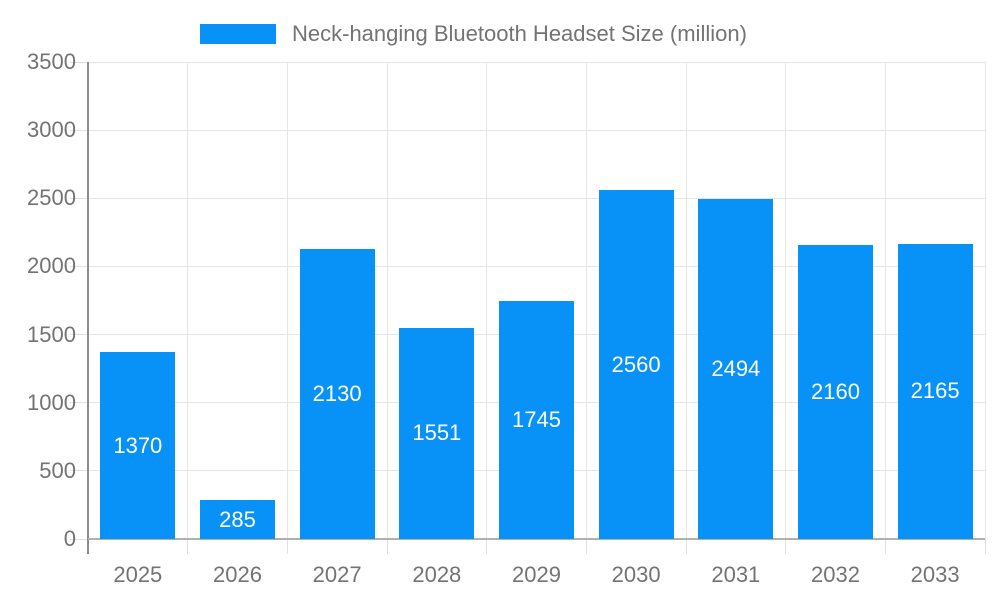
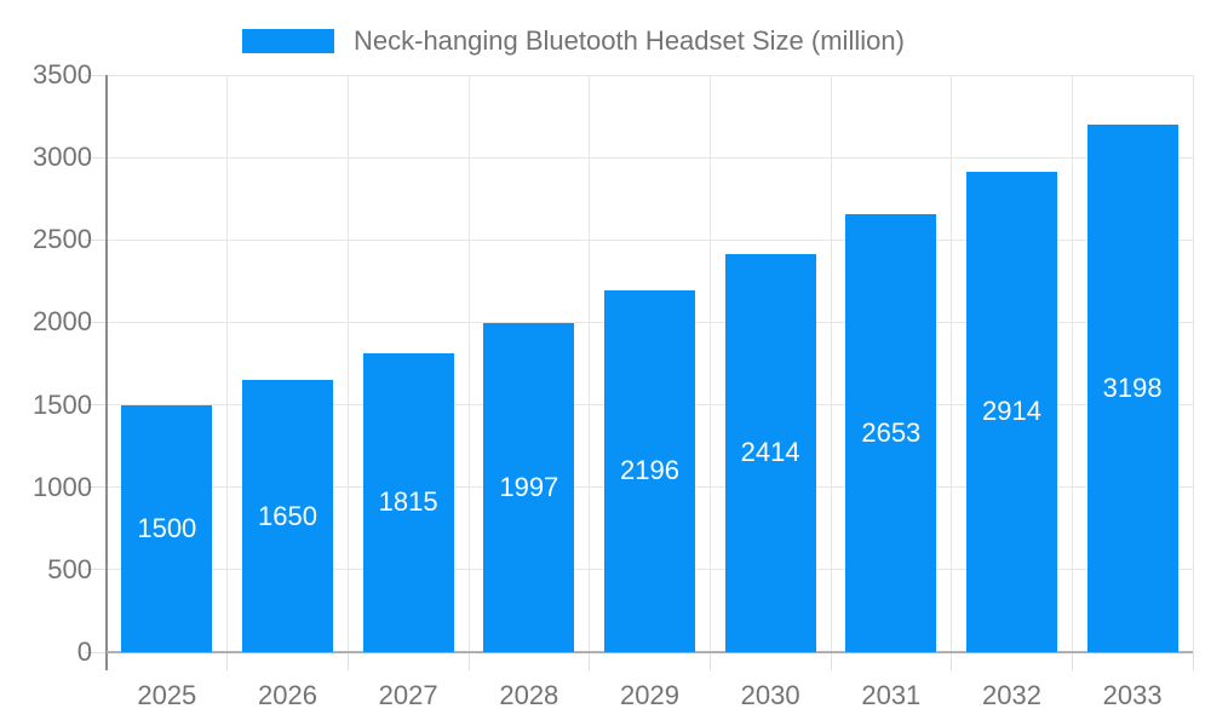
2025: 1370 -> 1500
2026: 285 -> 1650
2027: 2130 -> 1815
2028: 1551 -> 1997
2029: 1745 -> 2196
2030: 2560 -> 2414
2031: 2494 -> 2653
2032: 2160 -> 2914
2033: 2165 -> 3198
